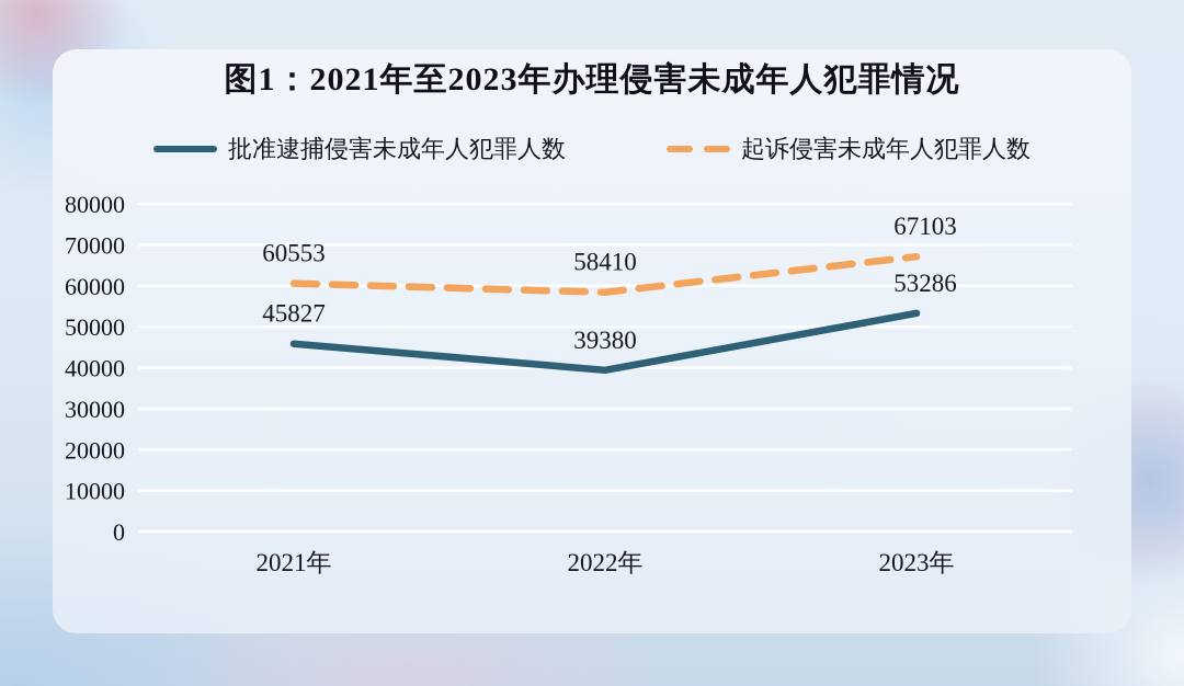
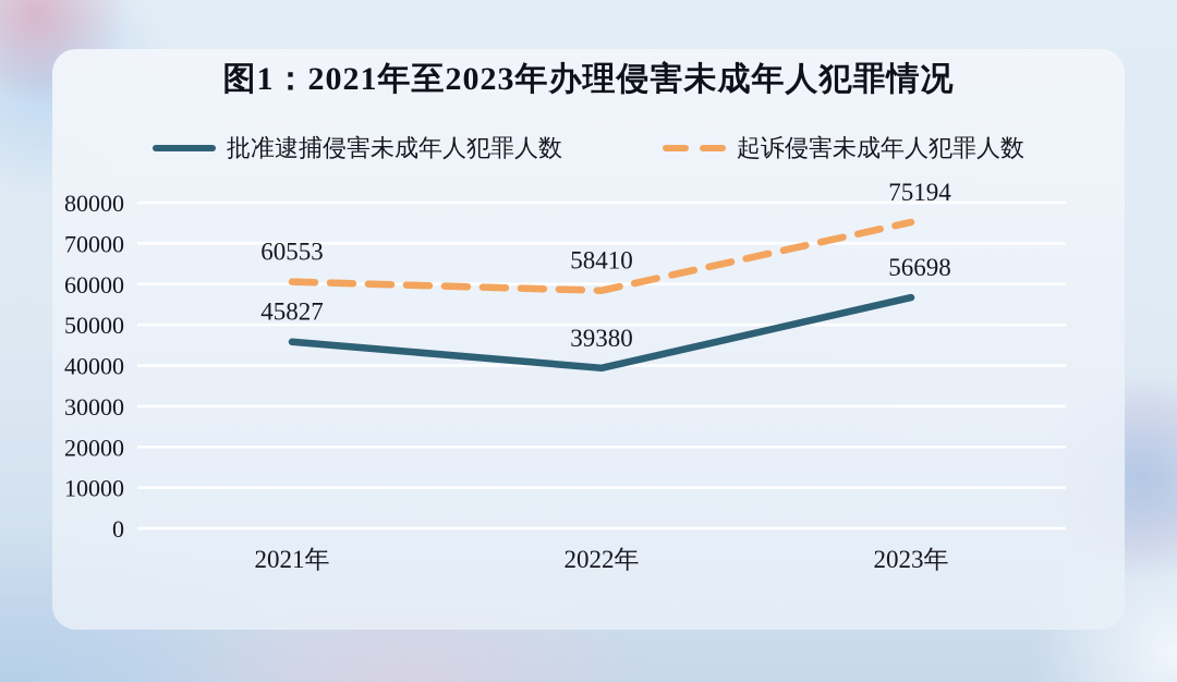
批准逮捕侵害未成年人犯罪人数/2023年: 53286 -> 56698
起诉侵害未成年人犯罪人数/2023年: 67103 -> 75194
